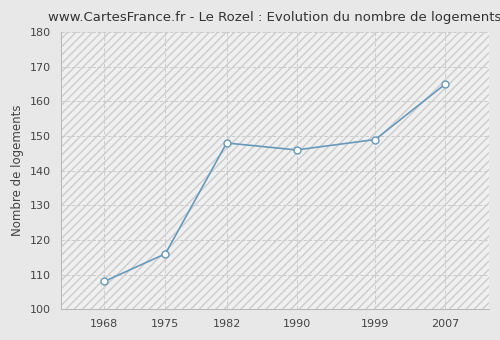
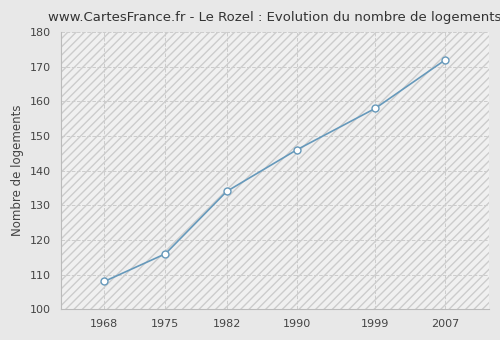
1982: 148 -> 134
1999: 149 -> 158
2007: 165 -> 172
